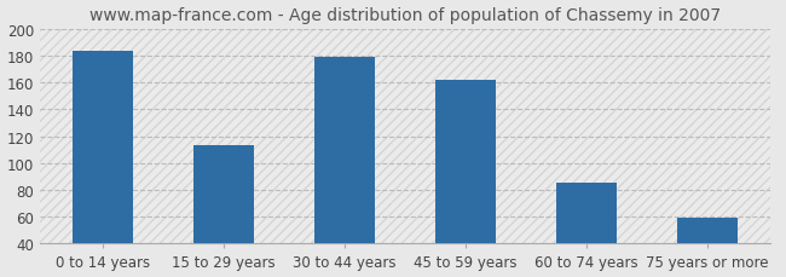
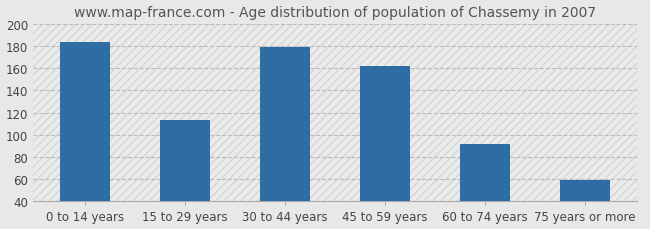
60 to 74 years: 85 -> 92
